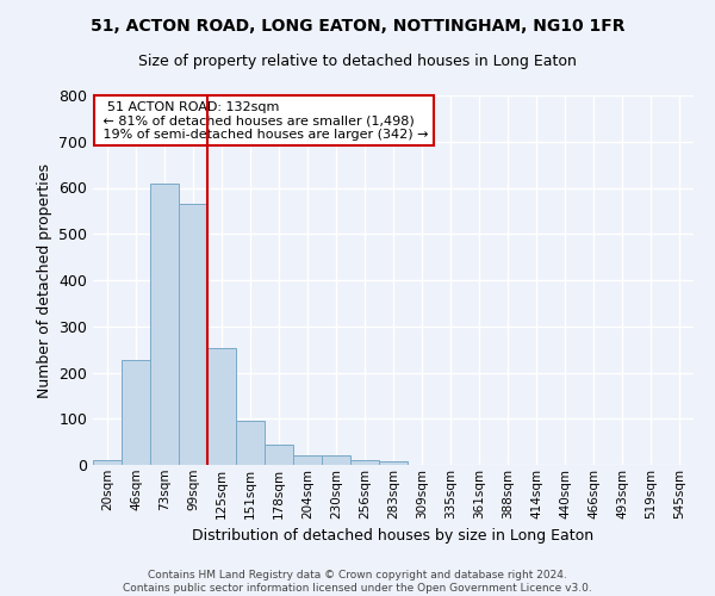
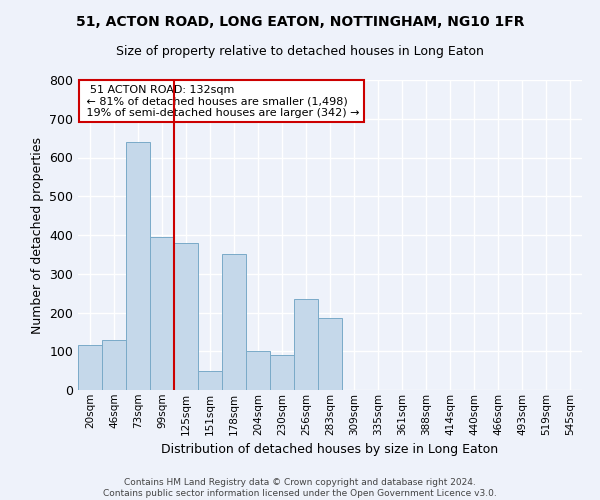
20sqm: 10 -> 115
46sqm: 228 -> 130
73sqm: 610 -> 640
99sqm: 565 -> 395
125sqm: 253 -> 380
151sqm: 95 -> 50
178sqm: 43 -> 350
204sqm: 20 -> 100
230sqm: 20 -> 90
256sqm: 10 -> 235
283sqm: 8 -> 185
